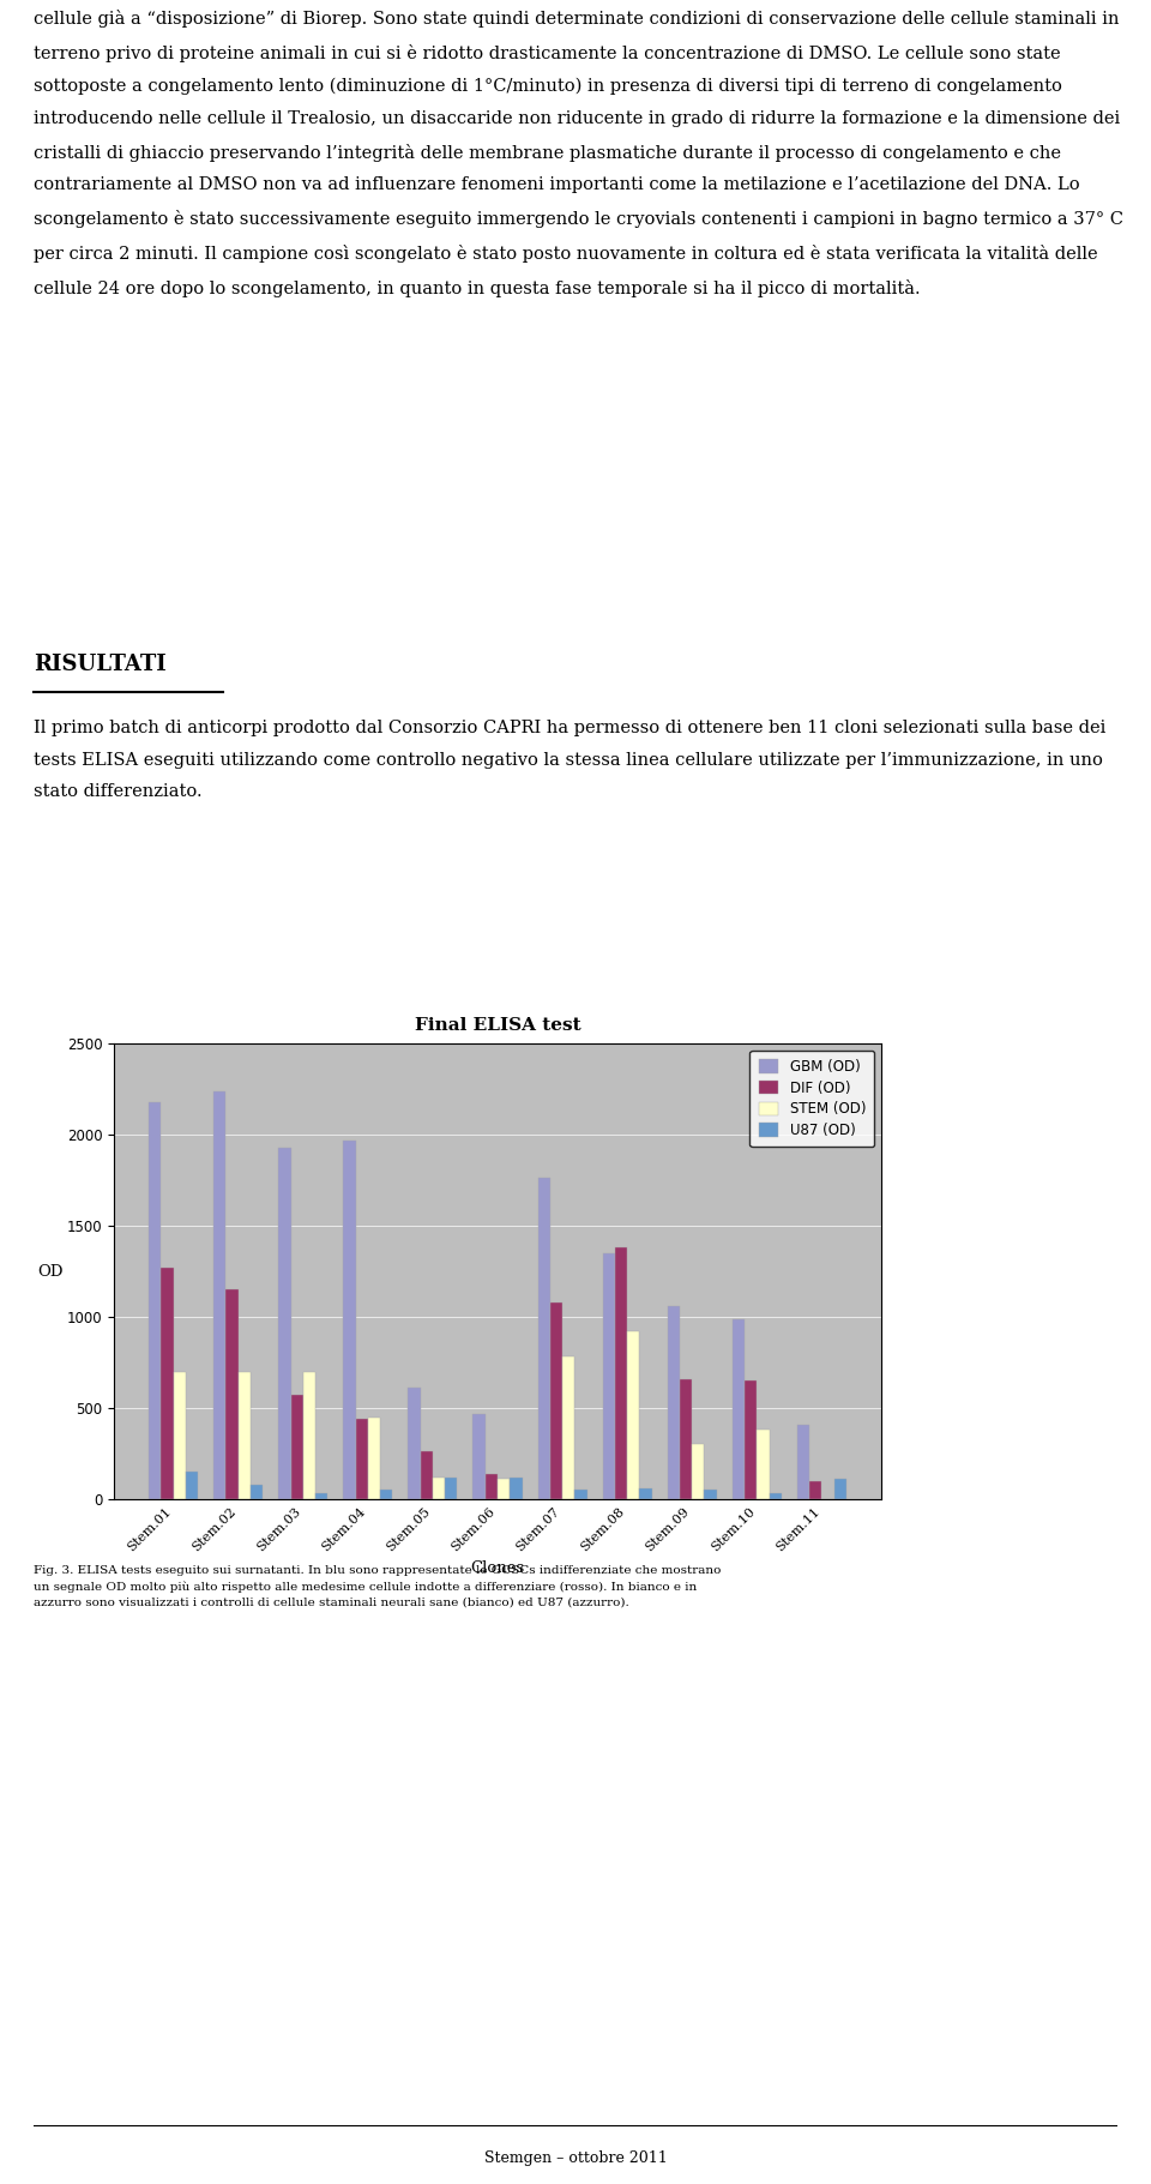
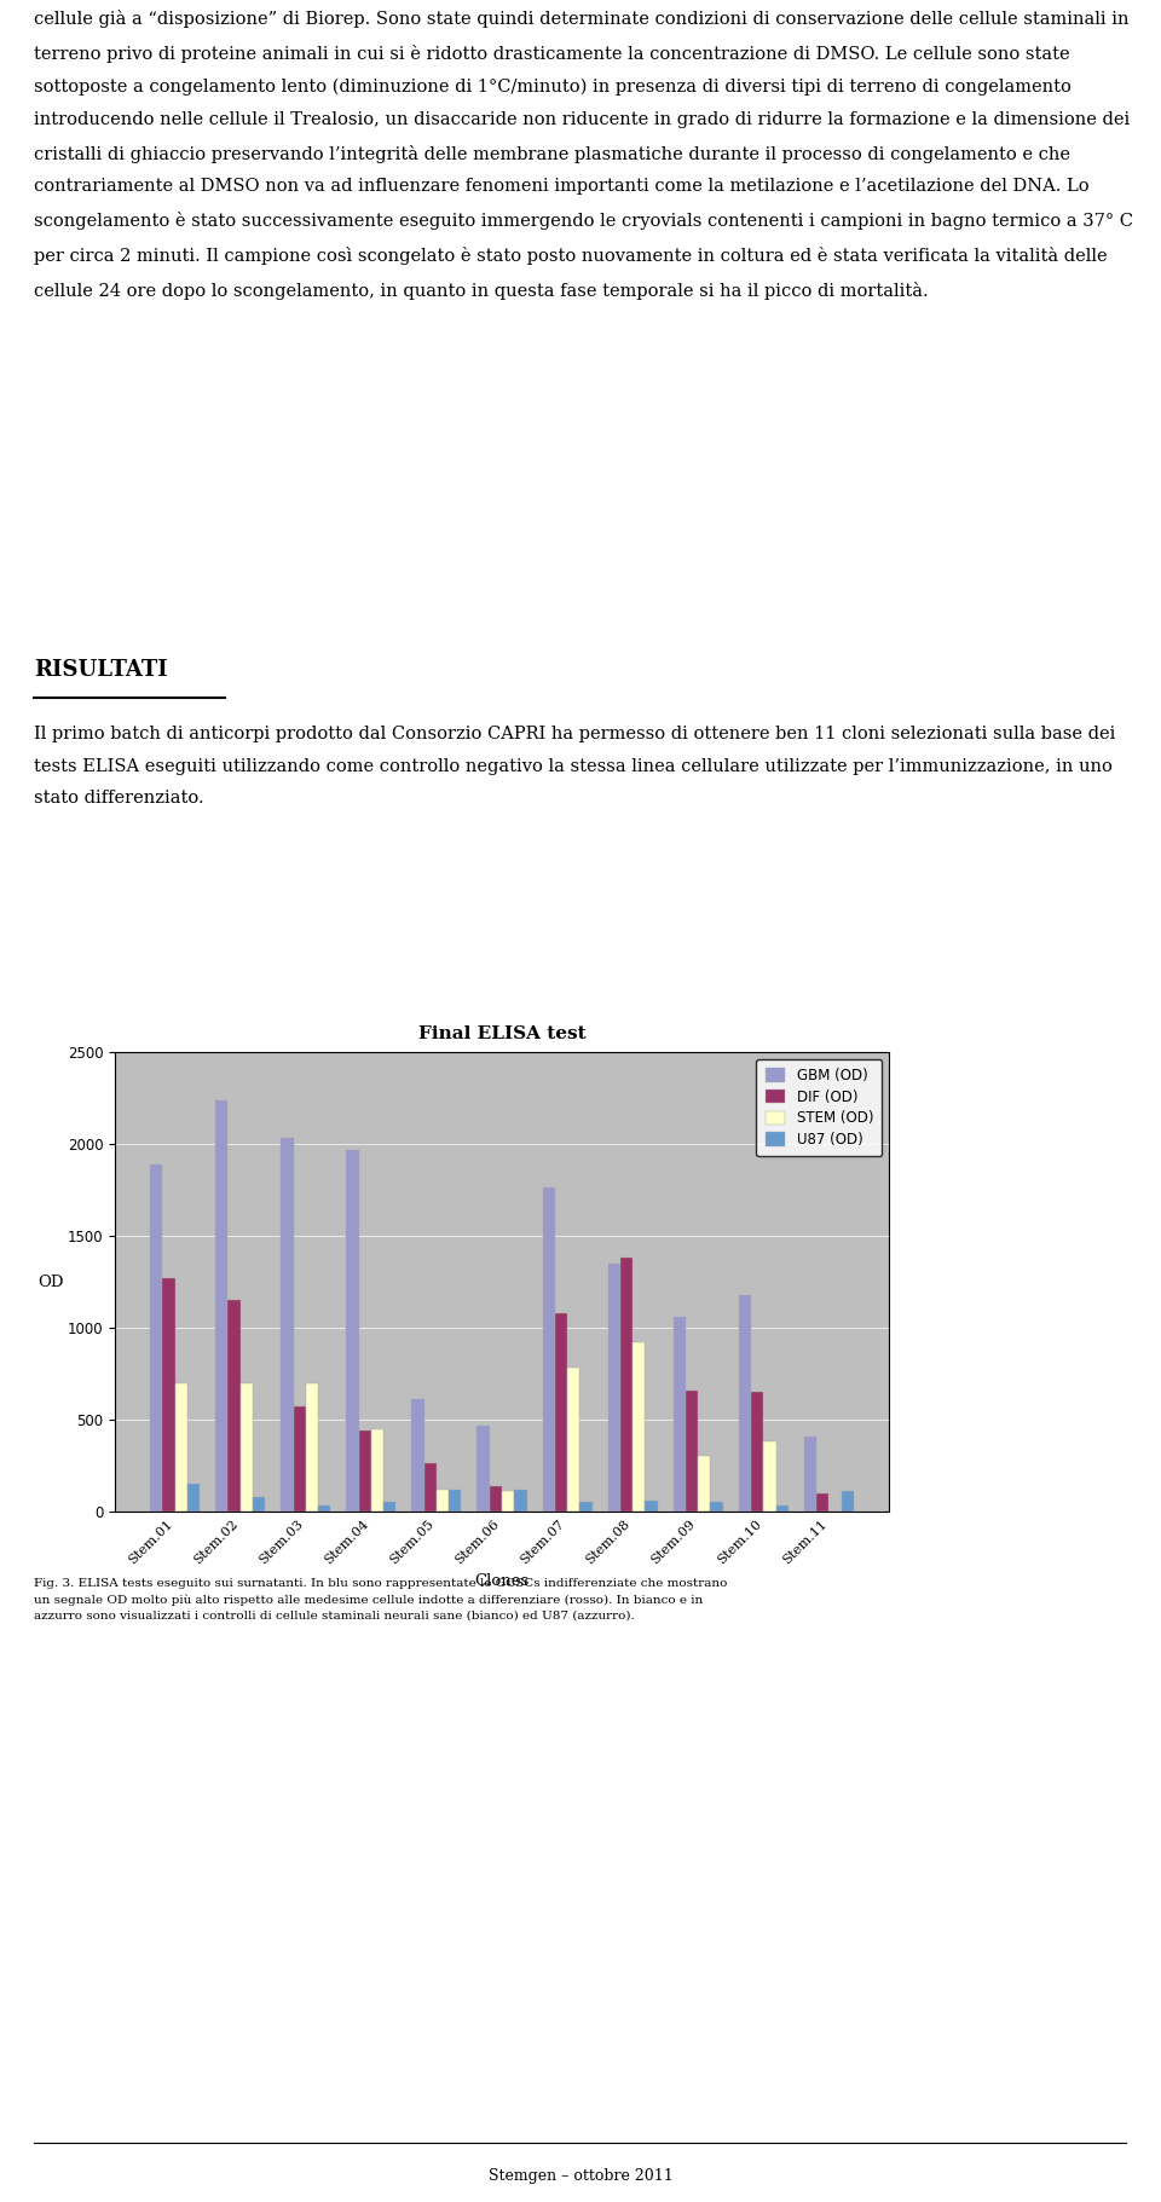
GBM (OD)/Stem.01: 2180 -> 1890
GBM (OD)/Stem.03: 1930 -> 2030
GBM (OD)/Stem.10: 990 -> 1180
